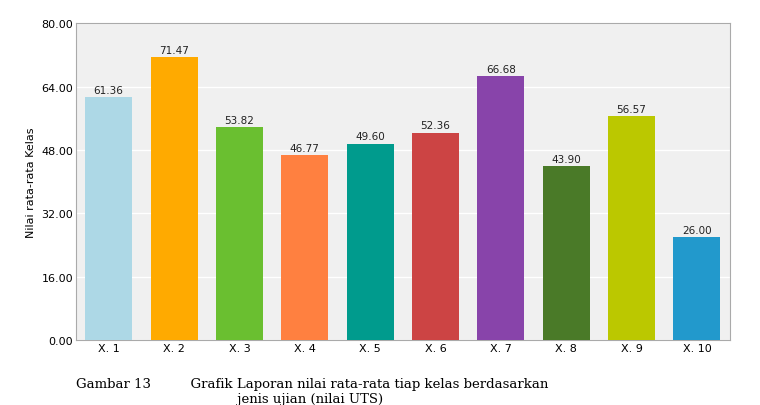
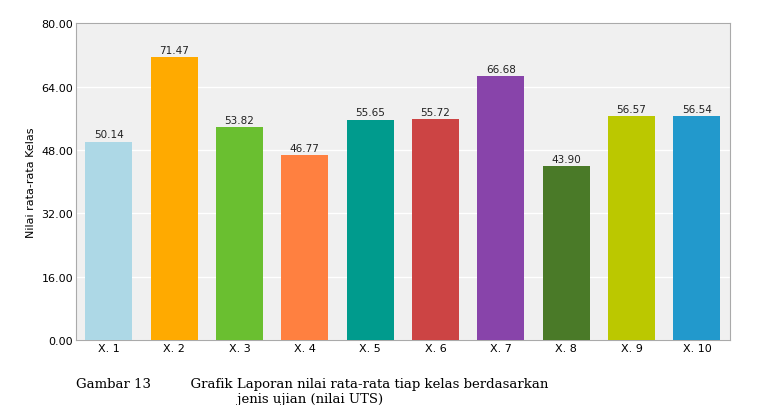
X. 1: 61.36 -> 50.14
X. 5: 49.60 -> 55.65
X. 6: 52.36 -> 55.72
X. 10: 26.00 -> 56.54
